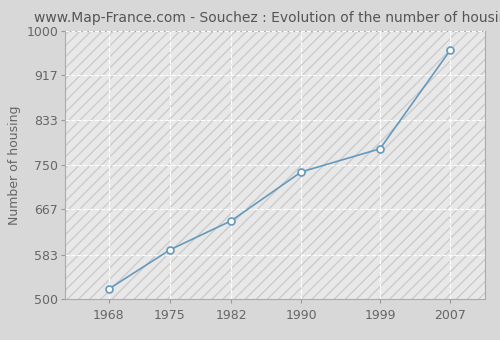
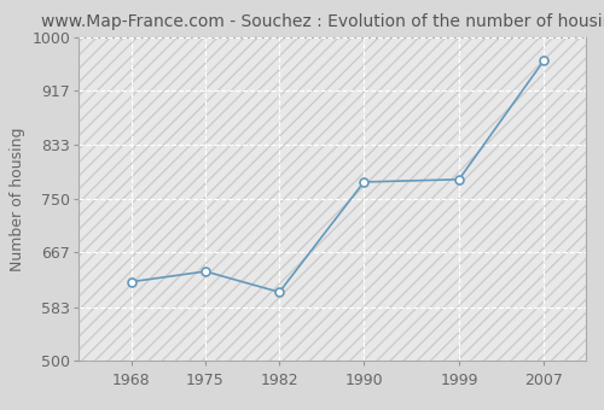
1968: 519 -> 622
1975: 592 -> 638
1982: 646 -> 606
1990: 737 -> 776
